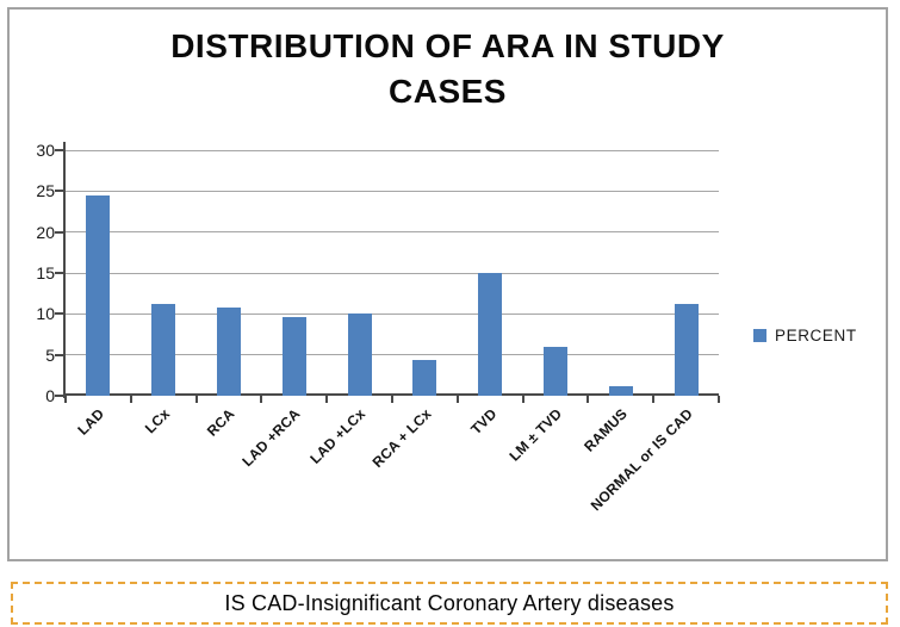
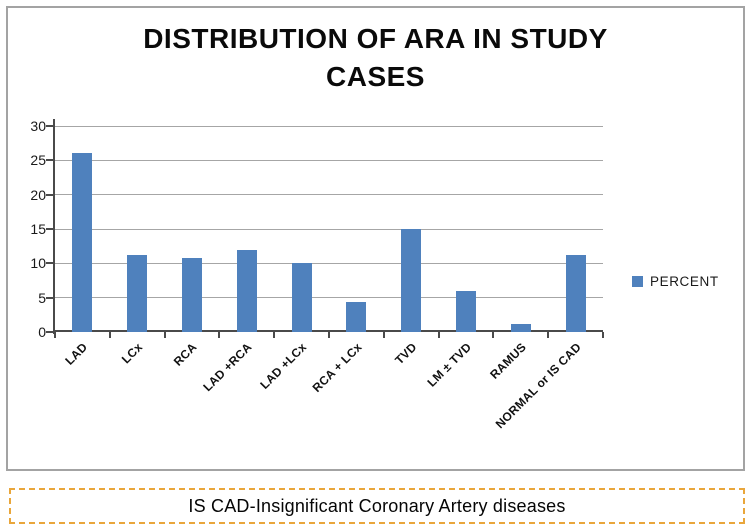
LAD: 24 -> 26
LAD +RCA: 10 -> 12
